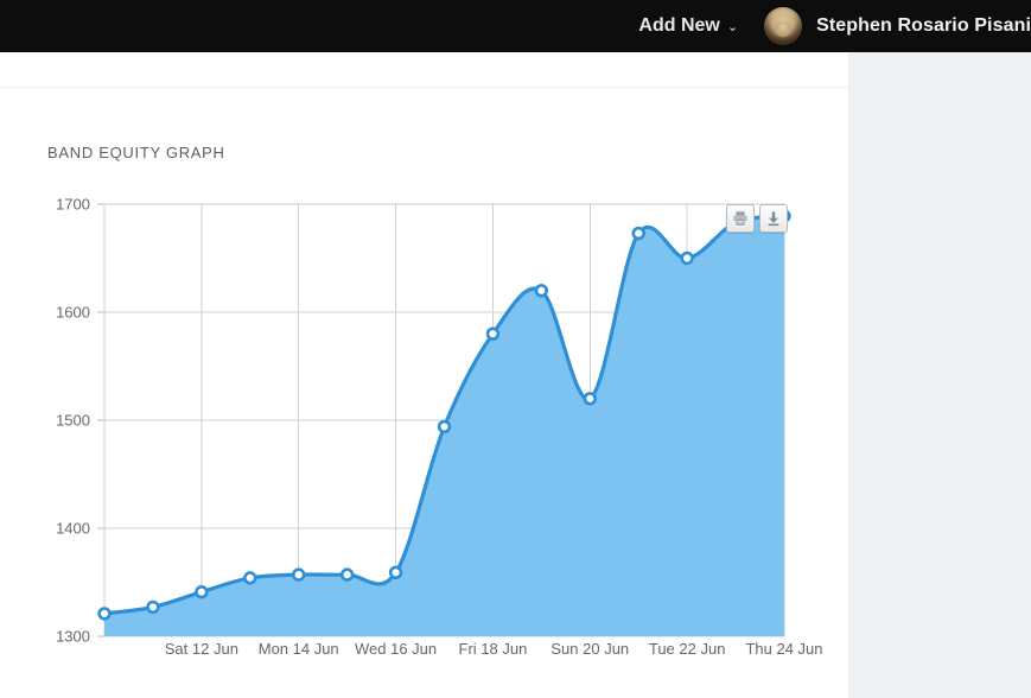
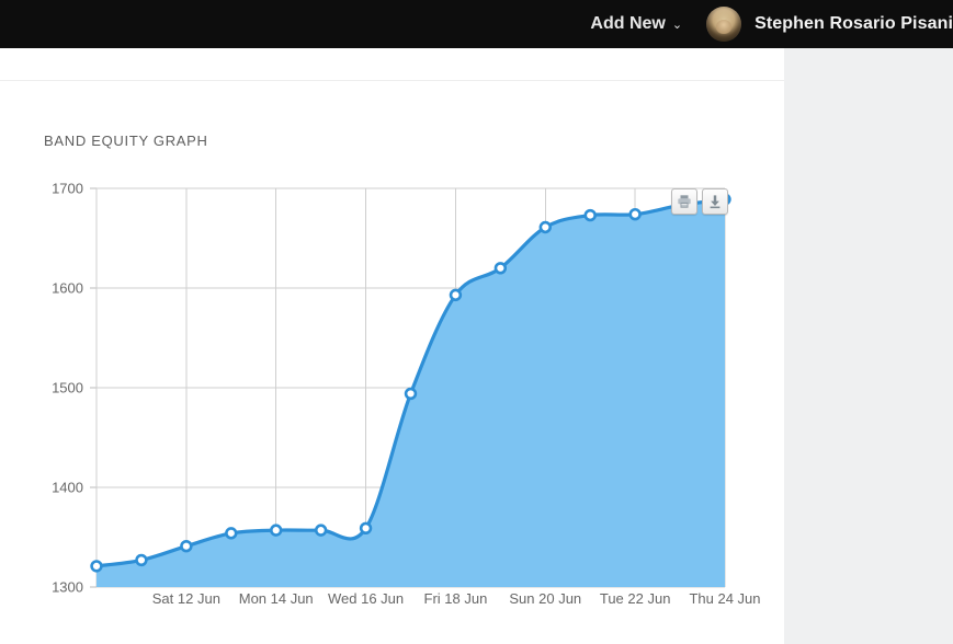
Fri 18 Jun: 1580 -> 1590
Sun 20 Jun: 1520 -> 1660
Tue 22 Jun: 1650 -> 1670
